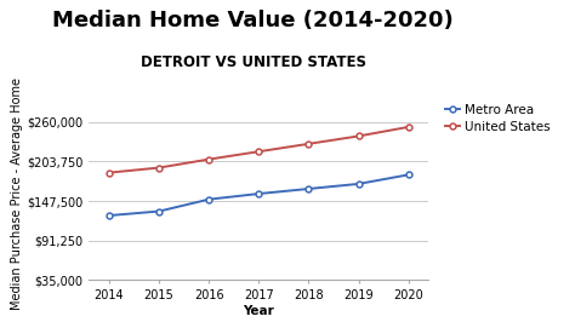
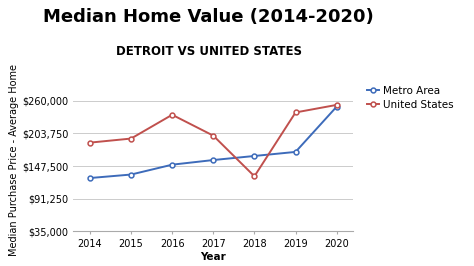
United States/2016: $207,000 -> $236,000
United States/2017: $218,000 -> $200,000
United States/2018: $229,000 -> $130,000
Metro Area/2020: $185,000 -> $250,000
